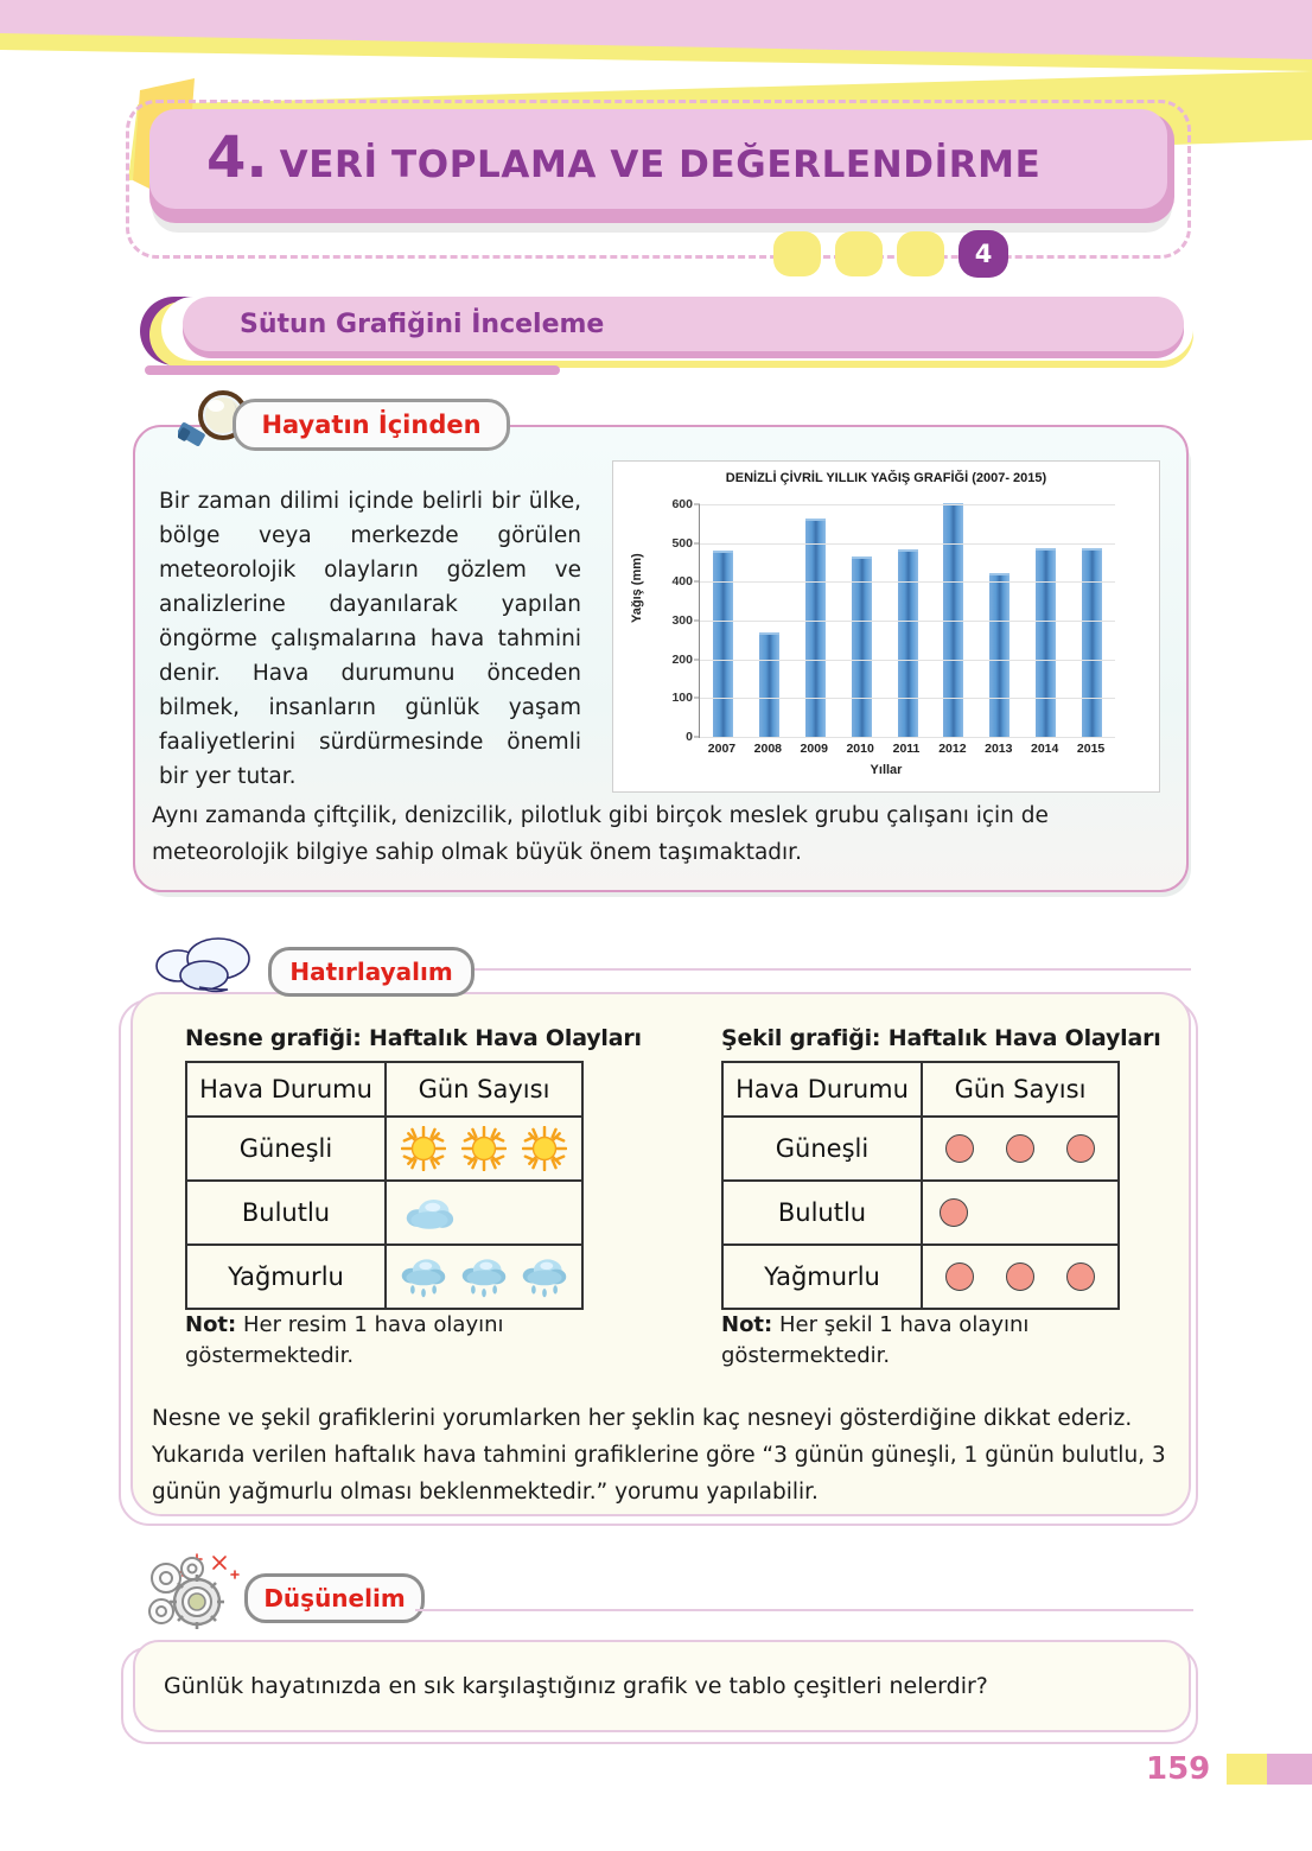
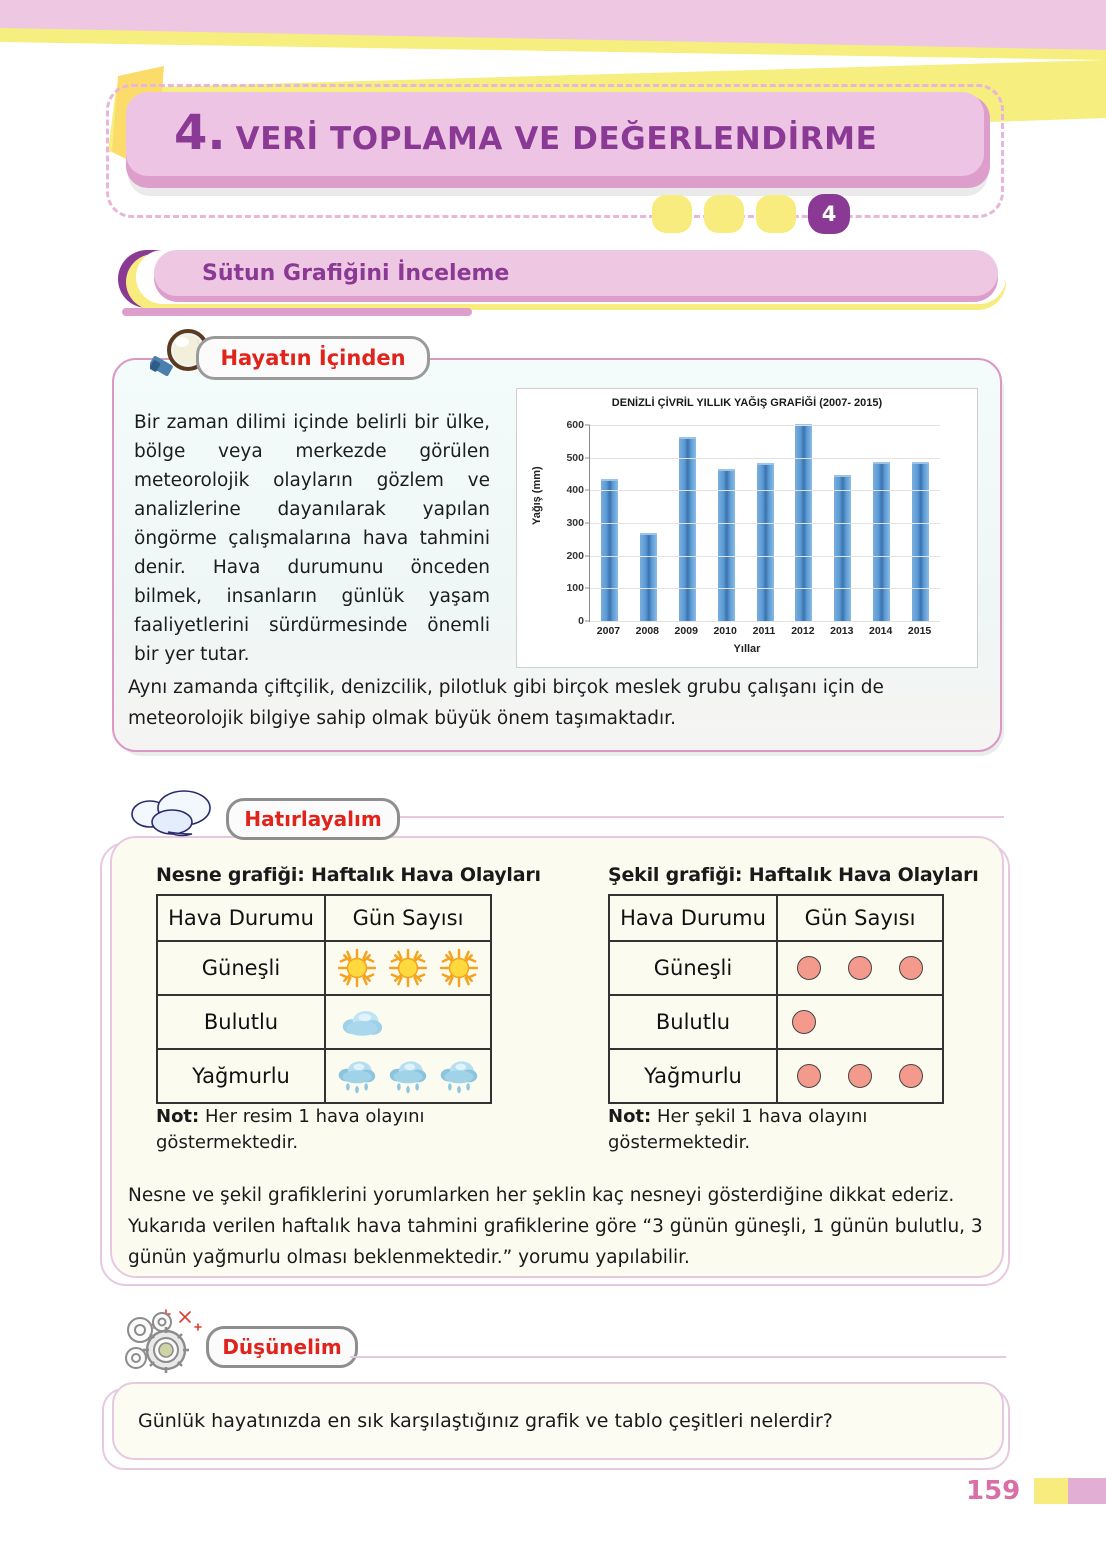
2007: 480 -> 430
2013: 420 -> 440
